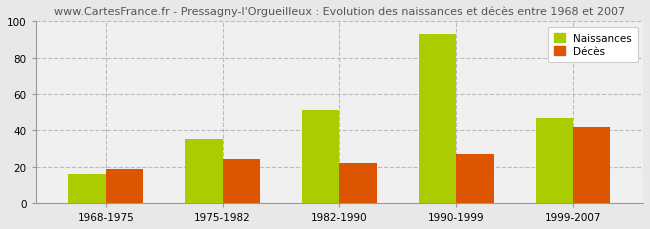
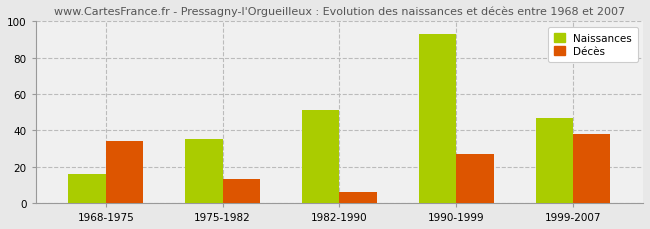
Décès/1968-1975: 19 -> 34
Décès/1975-1982: 24 -> 13
Décès/1982-1990: 22 -> 6
Décès/1999-2007: 42 -> 38
